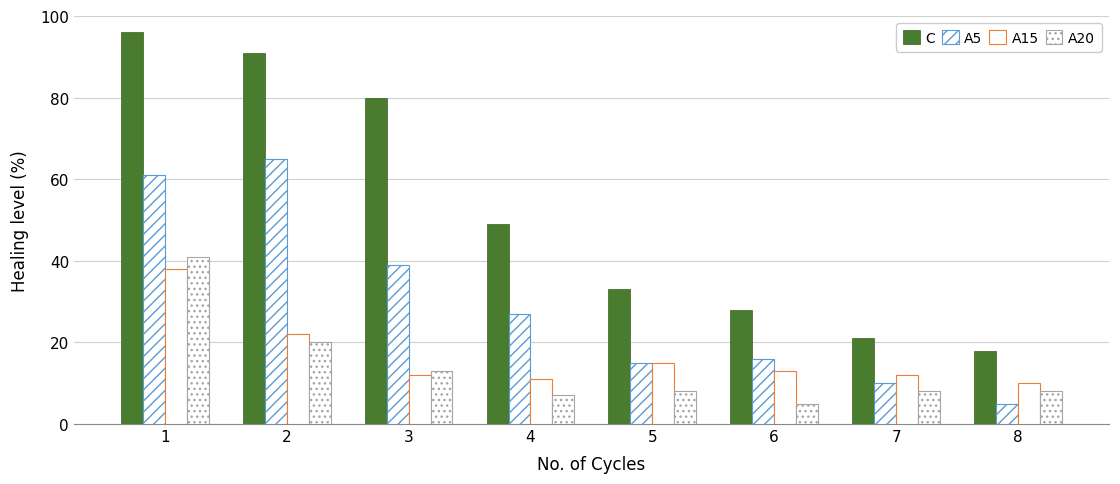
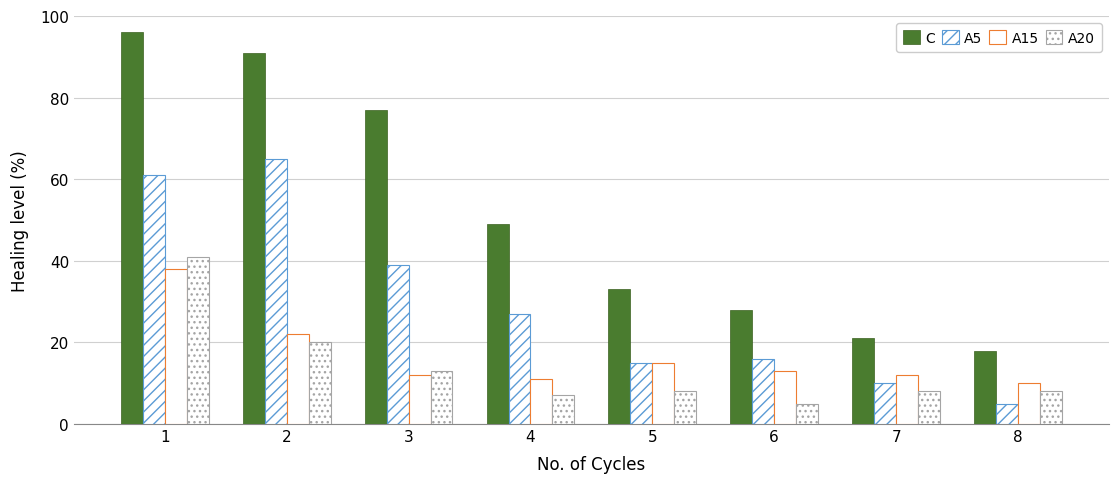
C/3: 80 -> 77
